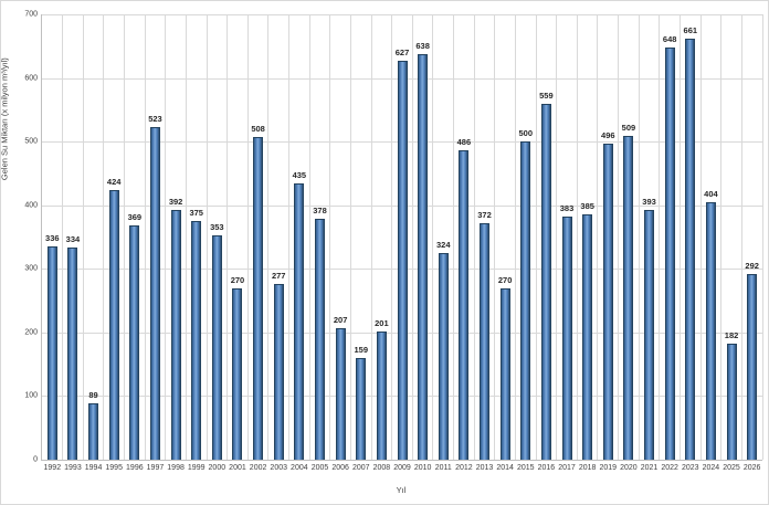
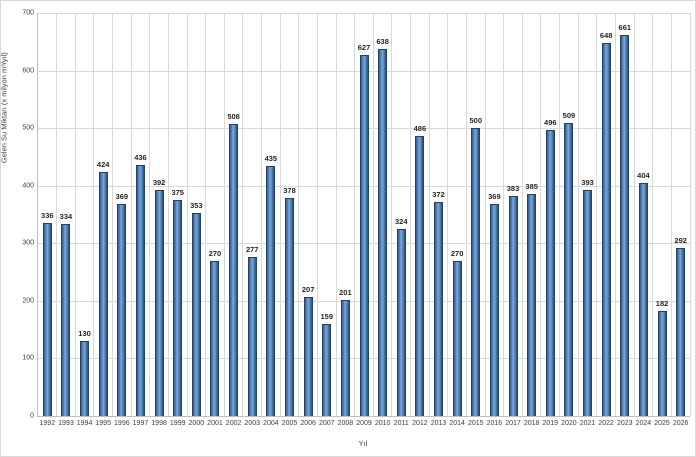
1994: 89 -> 130
1997: 523 -> 436
2016: 559 -> 369
